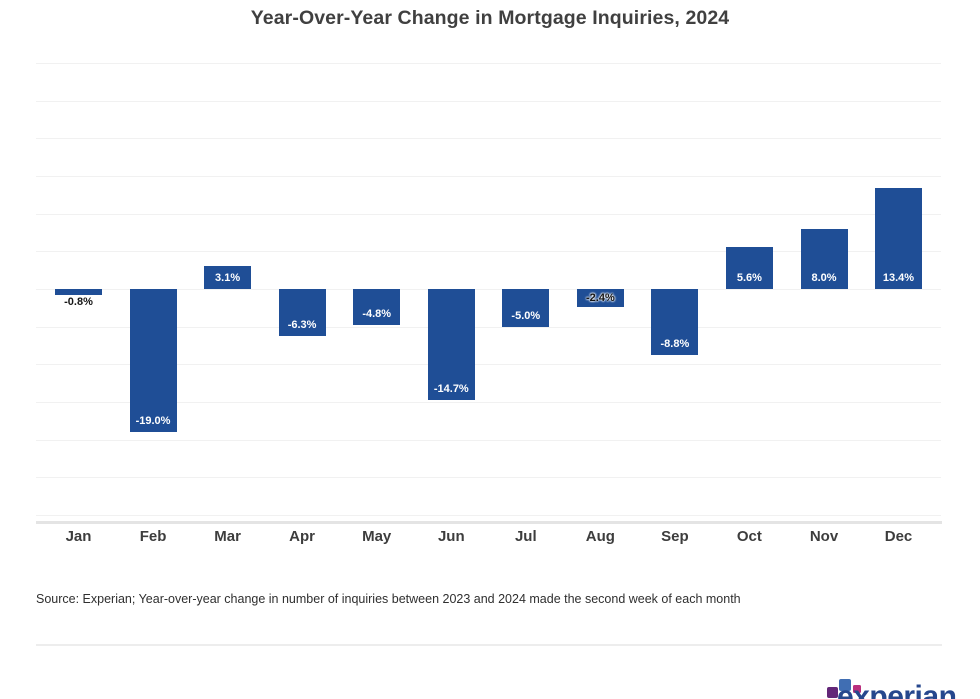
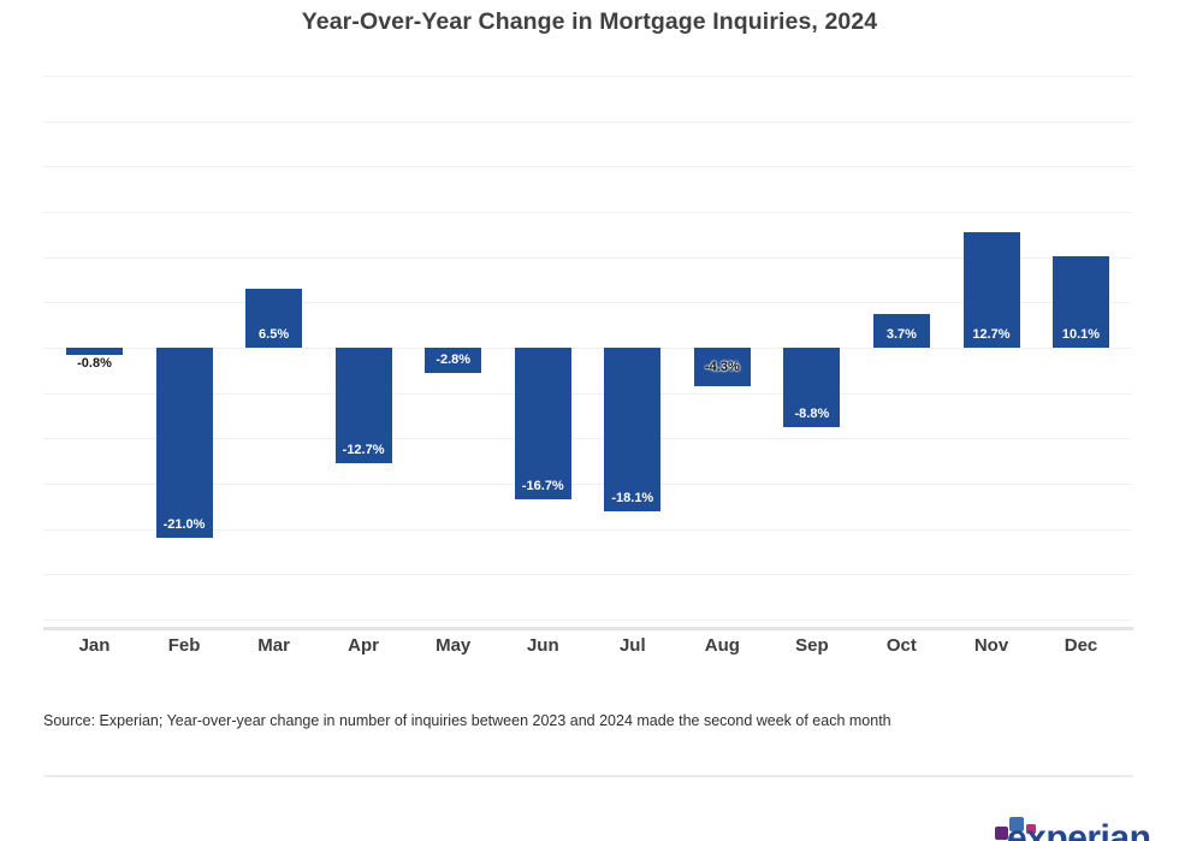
Feb: -19.0% -> -21.0%
Mar: 3.1% -> 6.5%
Apr: -6.3% -> -12.7%
May: -4.8% -> -2.8%
Jun: -14.7% -> -16.7%
Jul: -5.0% -> -18.1%
Aug: -2.4% -> -4.3%
Oct: 5.6% -> 3.7%
Nov: 8.0% -> 12.7%
Dec: 13.4% -> 10.1%
